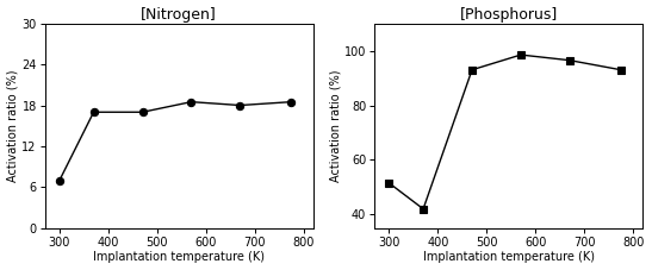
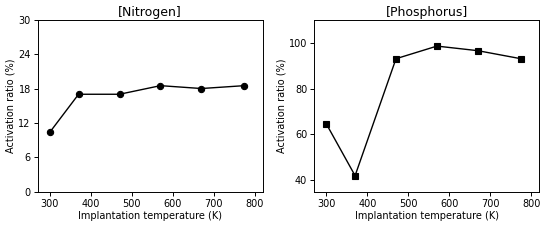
[Nitrogen]/300: 7.0 -> 10.4
[Phosphorus]/300: 51.5 -> 64.5
